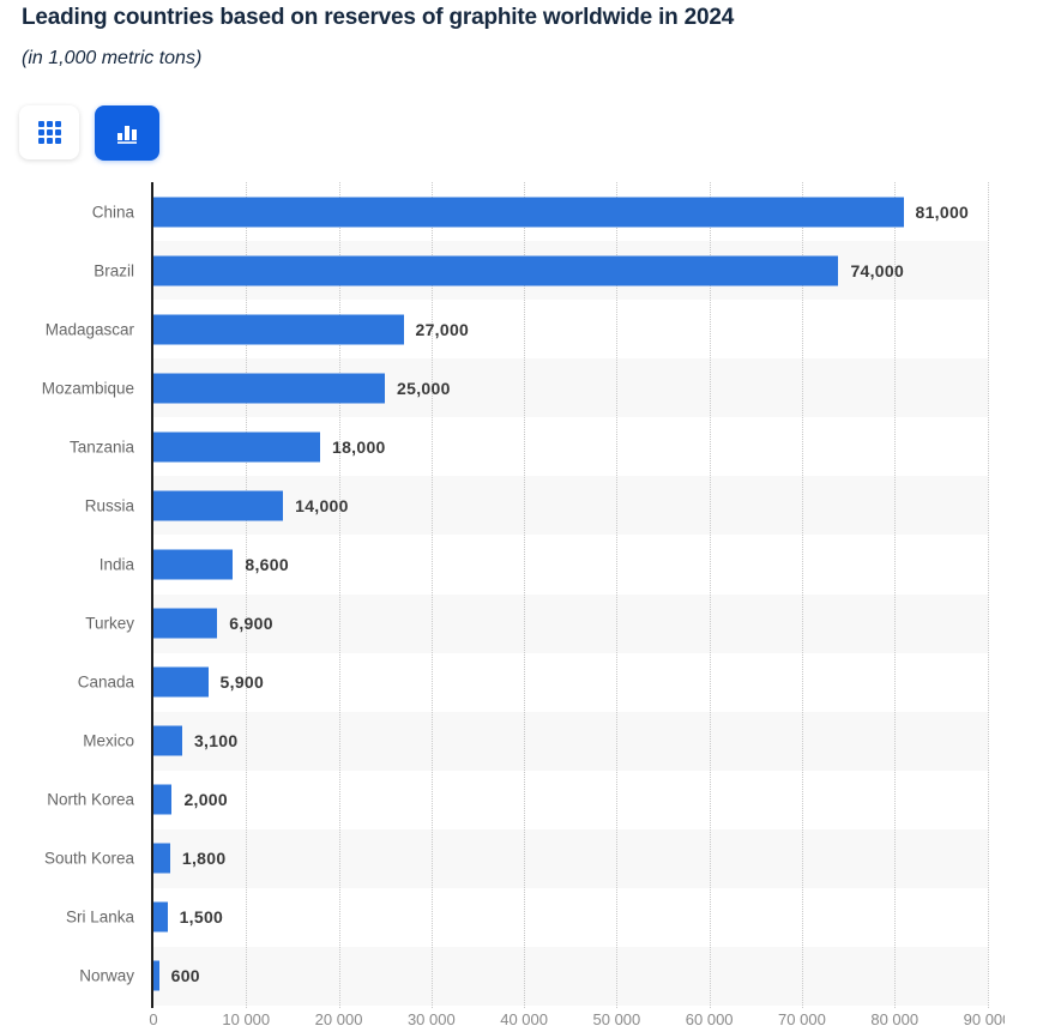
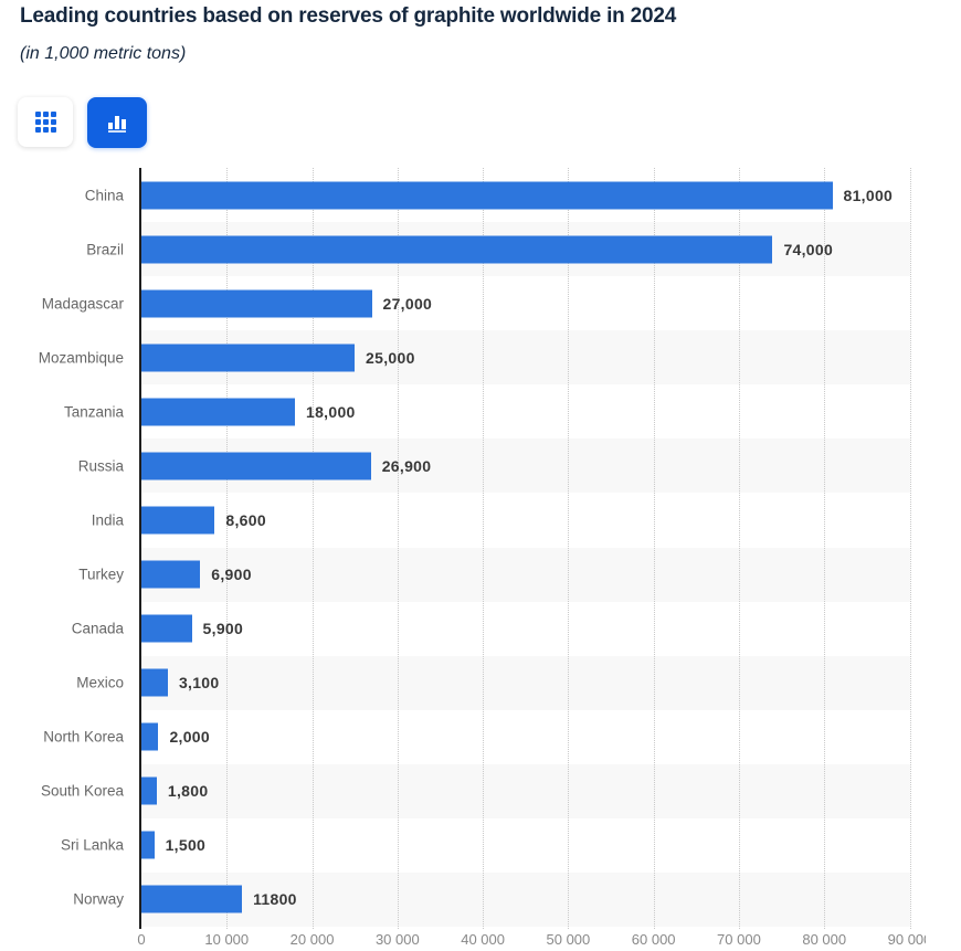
Russia: 14,000 -> 26,900
Norway: 600 -> 11800
